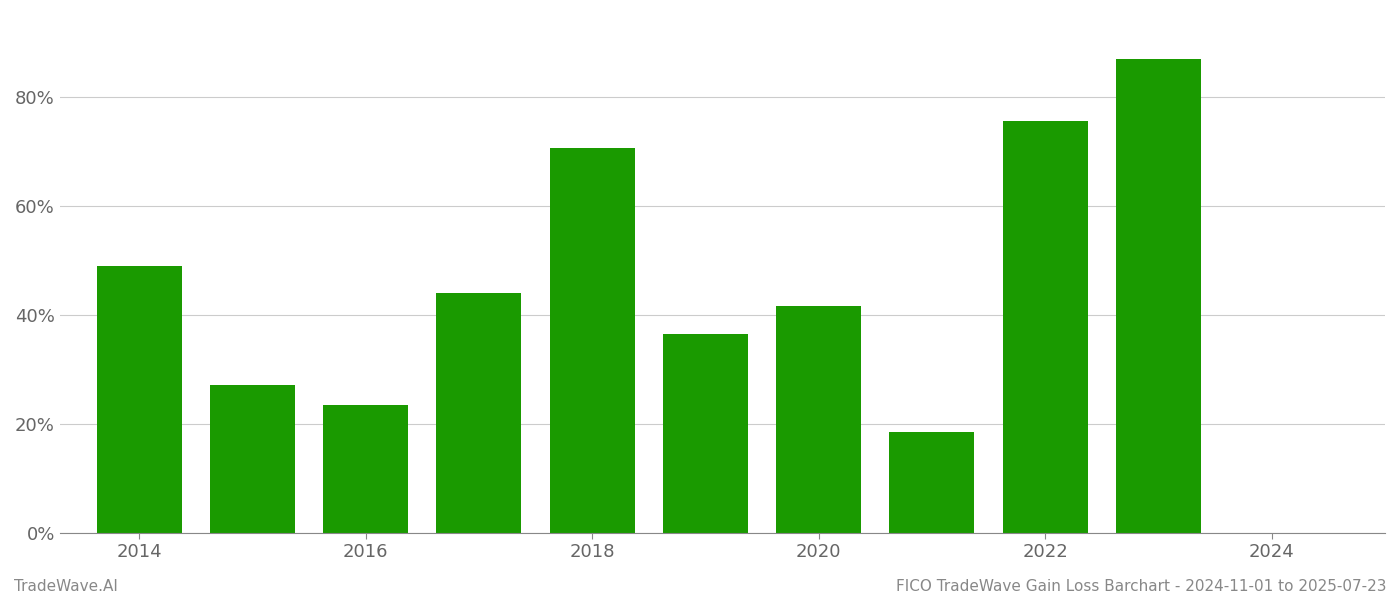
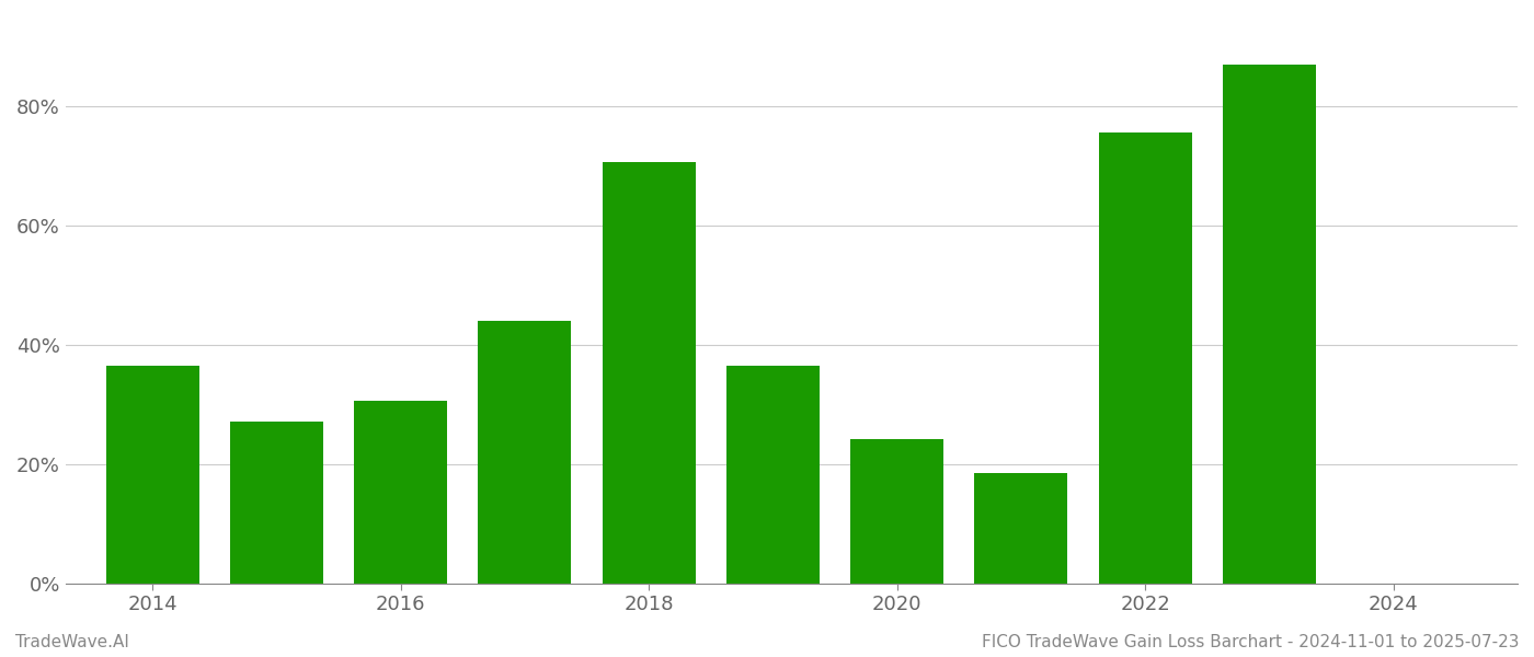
2014: 49.0% -> 36.4%
2016: 23.5% -> 30.6%
2020: 41.5% -> 24.2%
